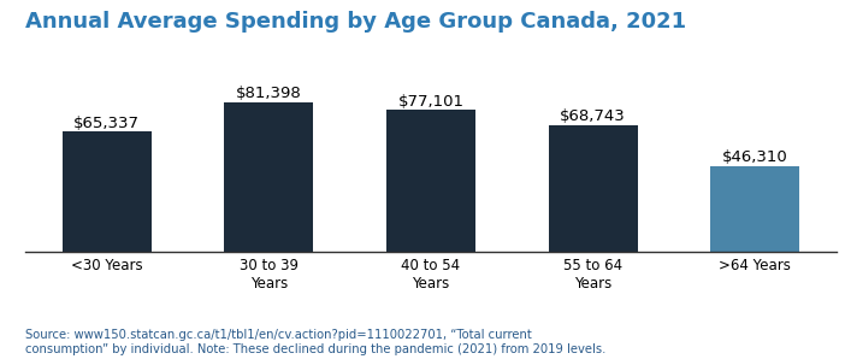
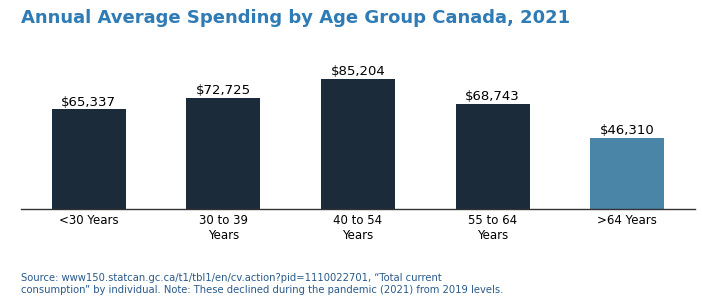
30 to 39 Years: $81,398 -> $72,725
40 to 54 Years: $77,101 -> $85,204
